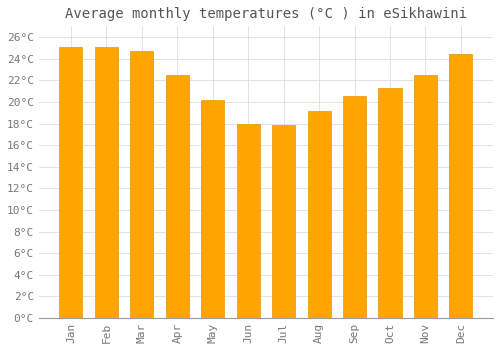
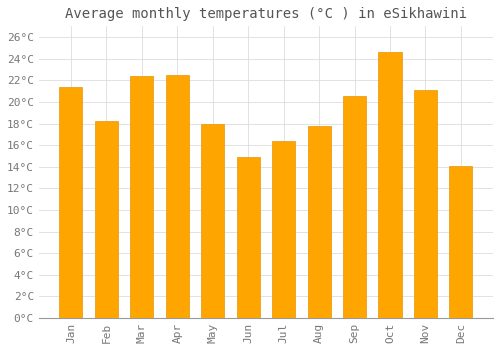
Jan: 25.1°C -> 21.4°C
Feb: 25.1°C -> 18.2°C
Mar: 24.7°C -> 22.4°C
May: 20.2°C -> 18.0°C
Jun: 18.0°C -> 14.9°C
Jul: 17.9°C -> 16.4°C
Aug: 19.2°C -> 17.8°C
Oct: 21.3°C -> 24.6°C
Nov: 22.5°C -> 21.1°C
Dec: 24.4°C -> 14.1°C
